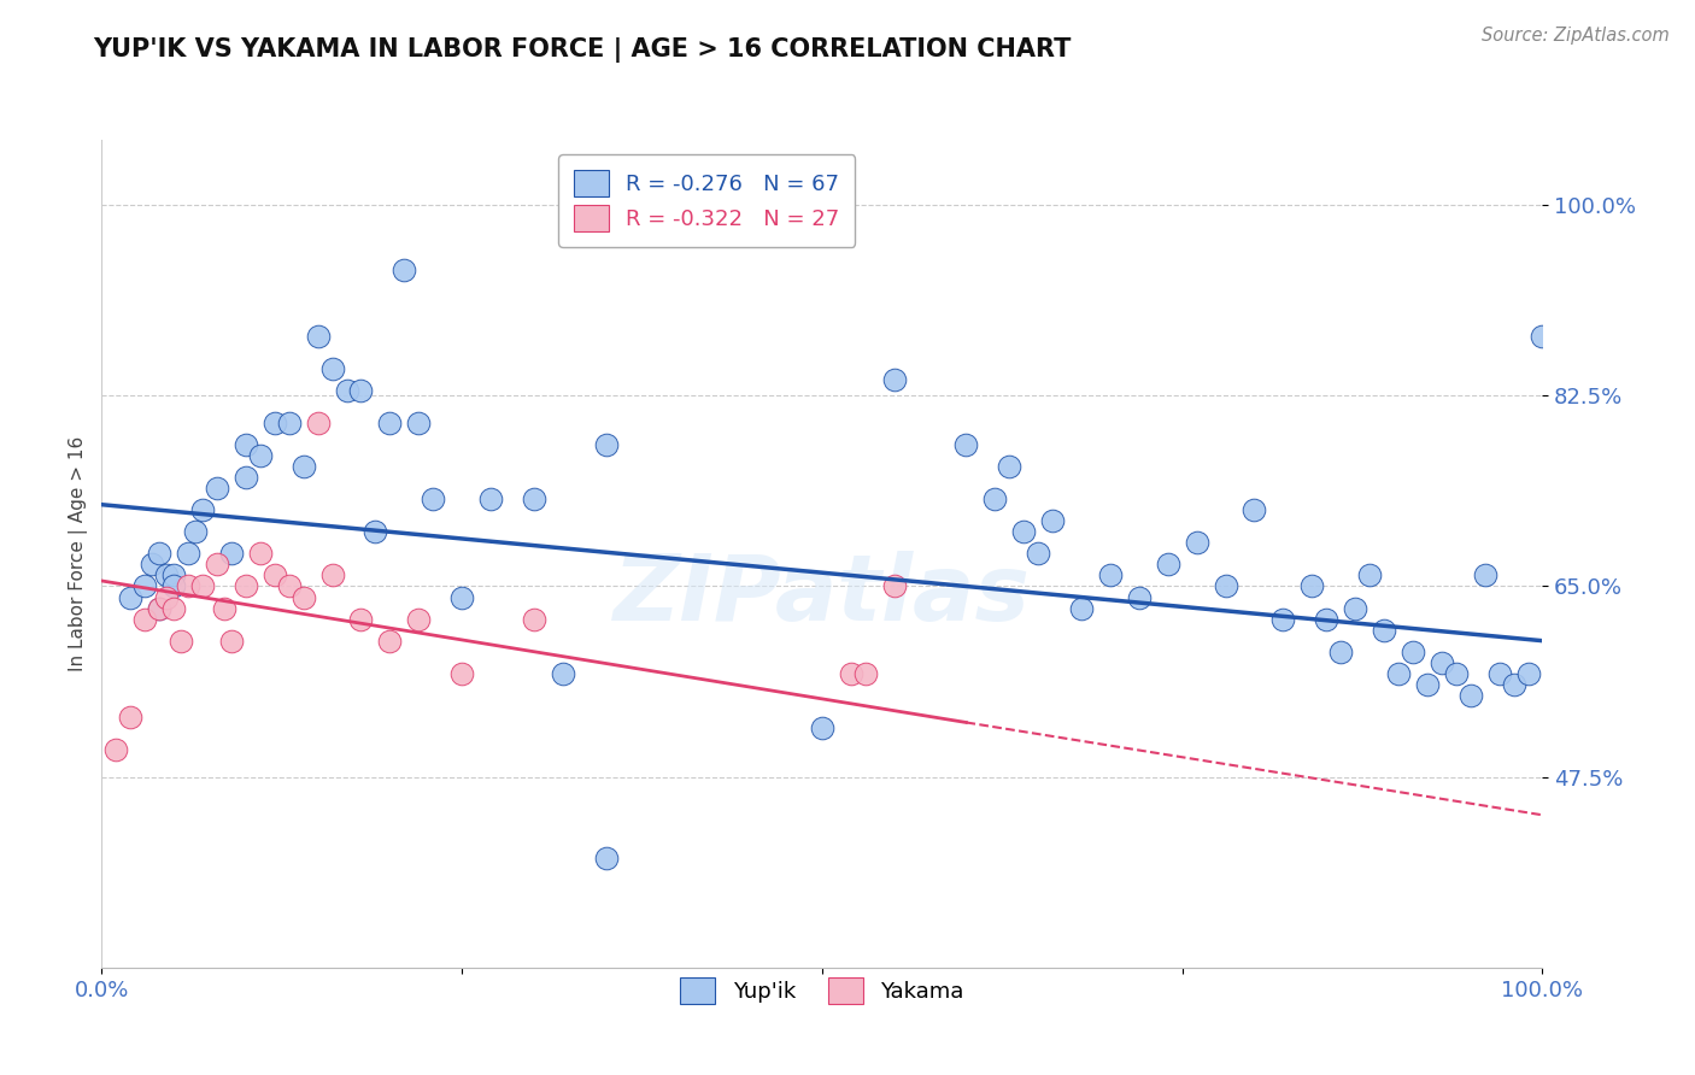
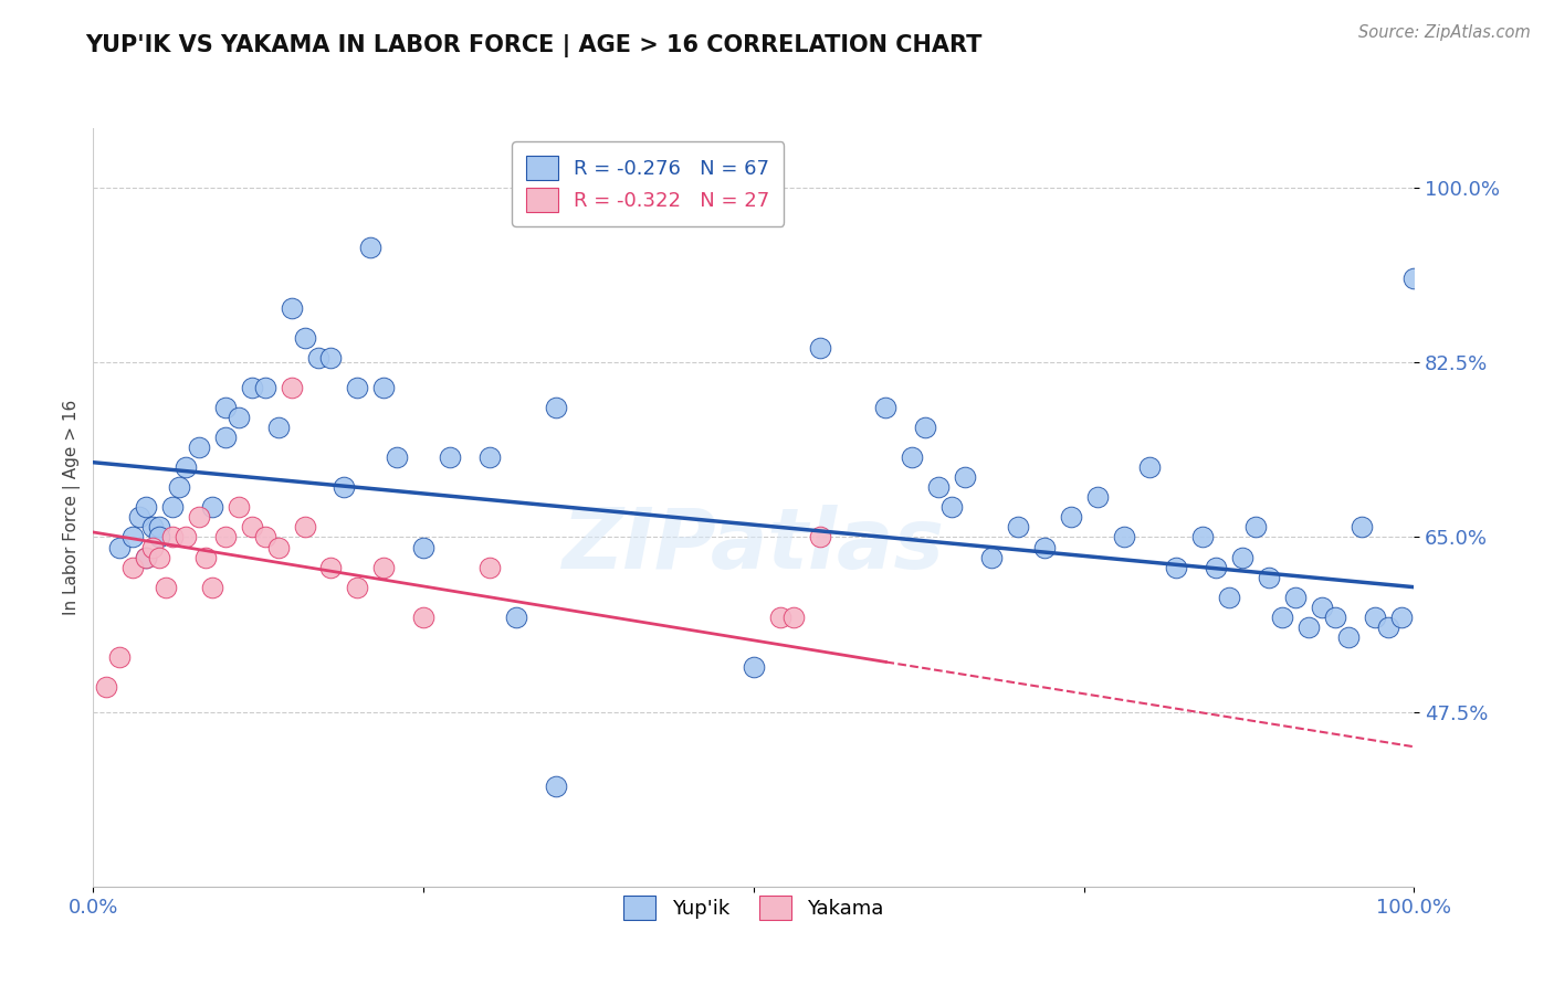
Yup'ik/100.0%: 88% -> 91%
